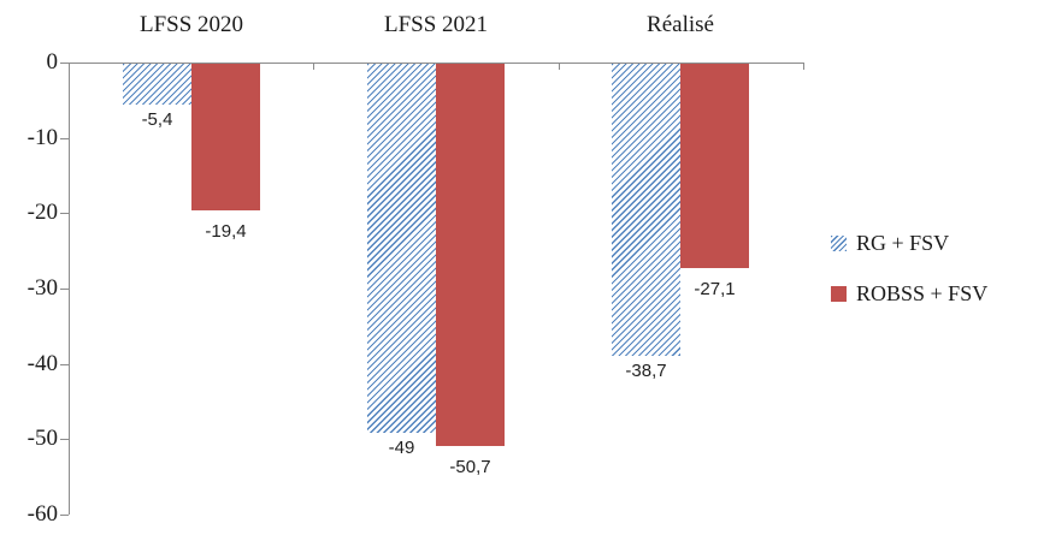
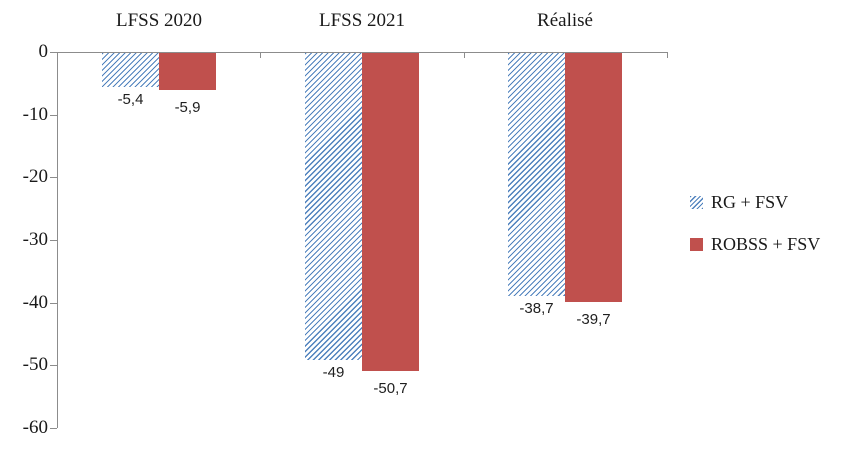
ROBSS + FSV/LFSS 2020: -19,4 -> -5,9
ROBSS + FSV/Réalisé: -27,1 -> -39,7
